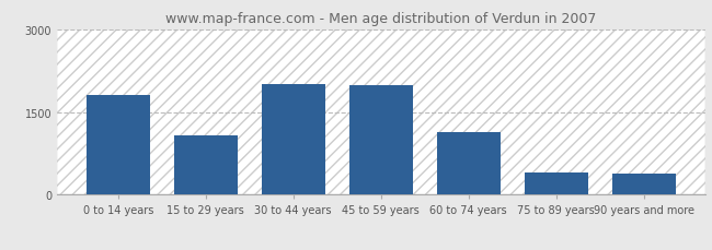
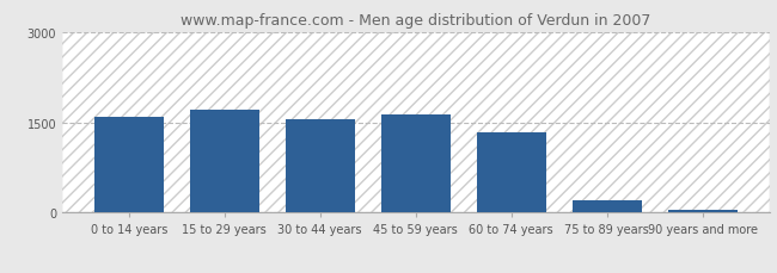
0 to 14 years: 1800 -> 1580
15 to 29 years: 1080 -> 1700
30 to 44 years: 2000 -> 1560
45 to 59 years: 1980 -> 1630
60 to 74 years: 1140 -> 1340
75 to 89 years: 400 -> 220
90 years and more: 380 -> 40
